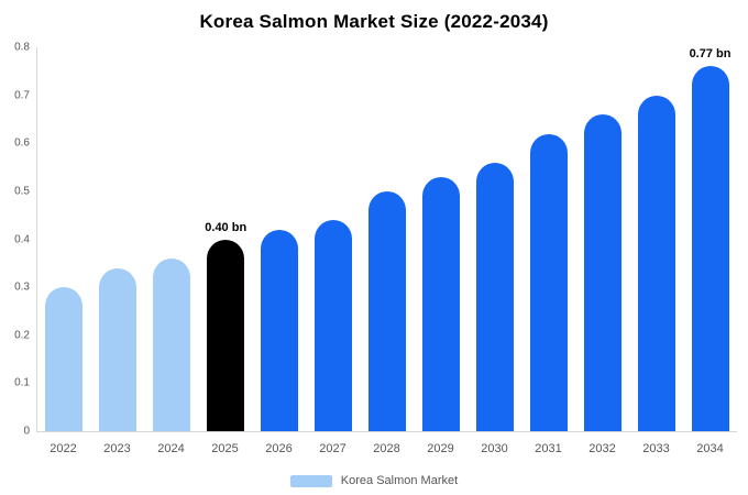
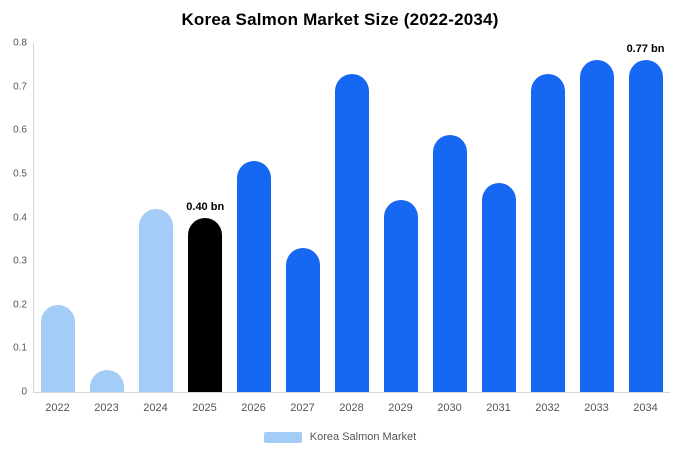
2022: 0.30 -> 0.20
2023: 0.34 -> 0.05
2024: 0.36 -> 0.42
2026: 0.42 -> 0.53
2027: 0.44 -> 0.33
2028: 0.50 -> 0.73
2029: 0.53 -> 0.44
2030: 0.56 -> 0.59
2031: 0.62 -> 0.48
2032: 0.66 -> 0.73
2033: 0.70 -> 0.76
